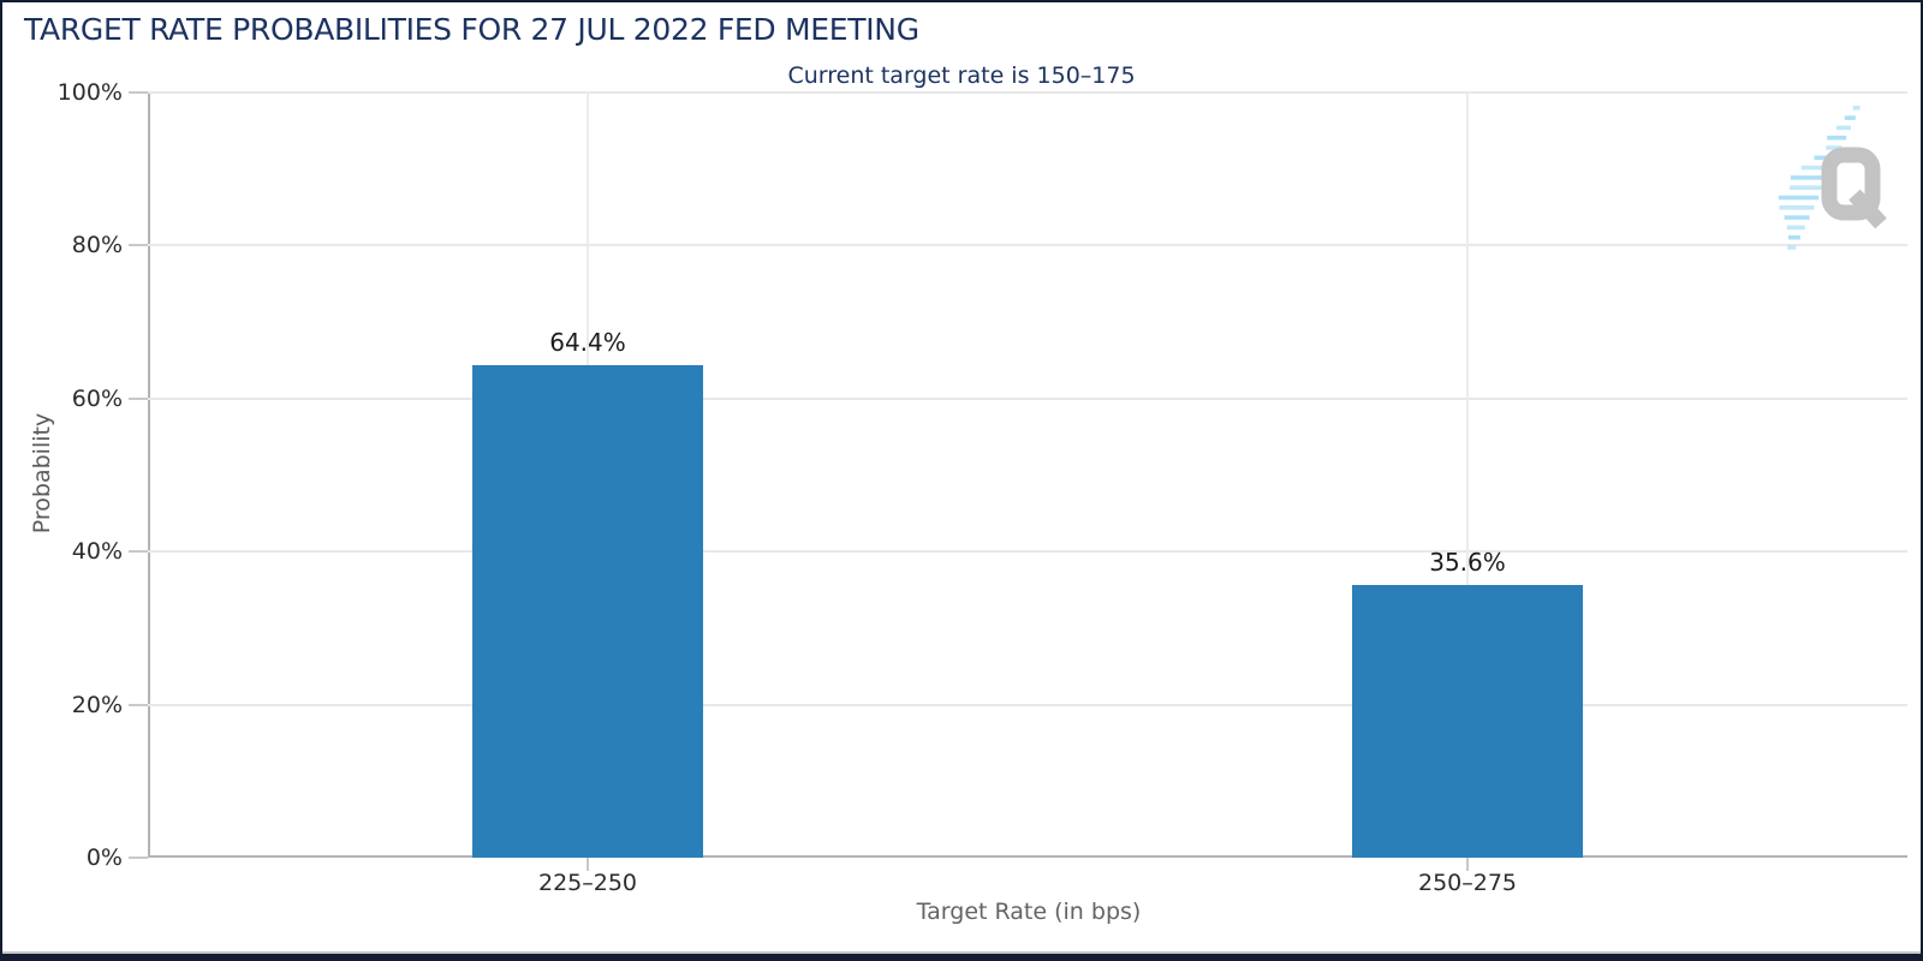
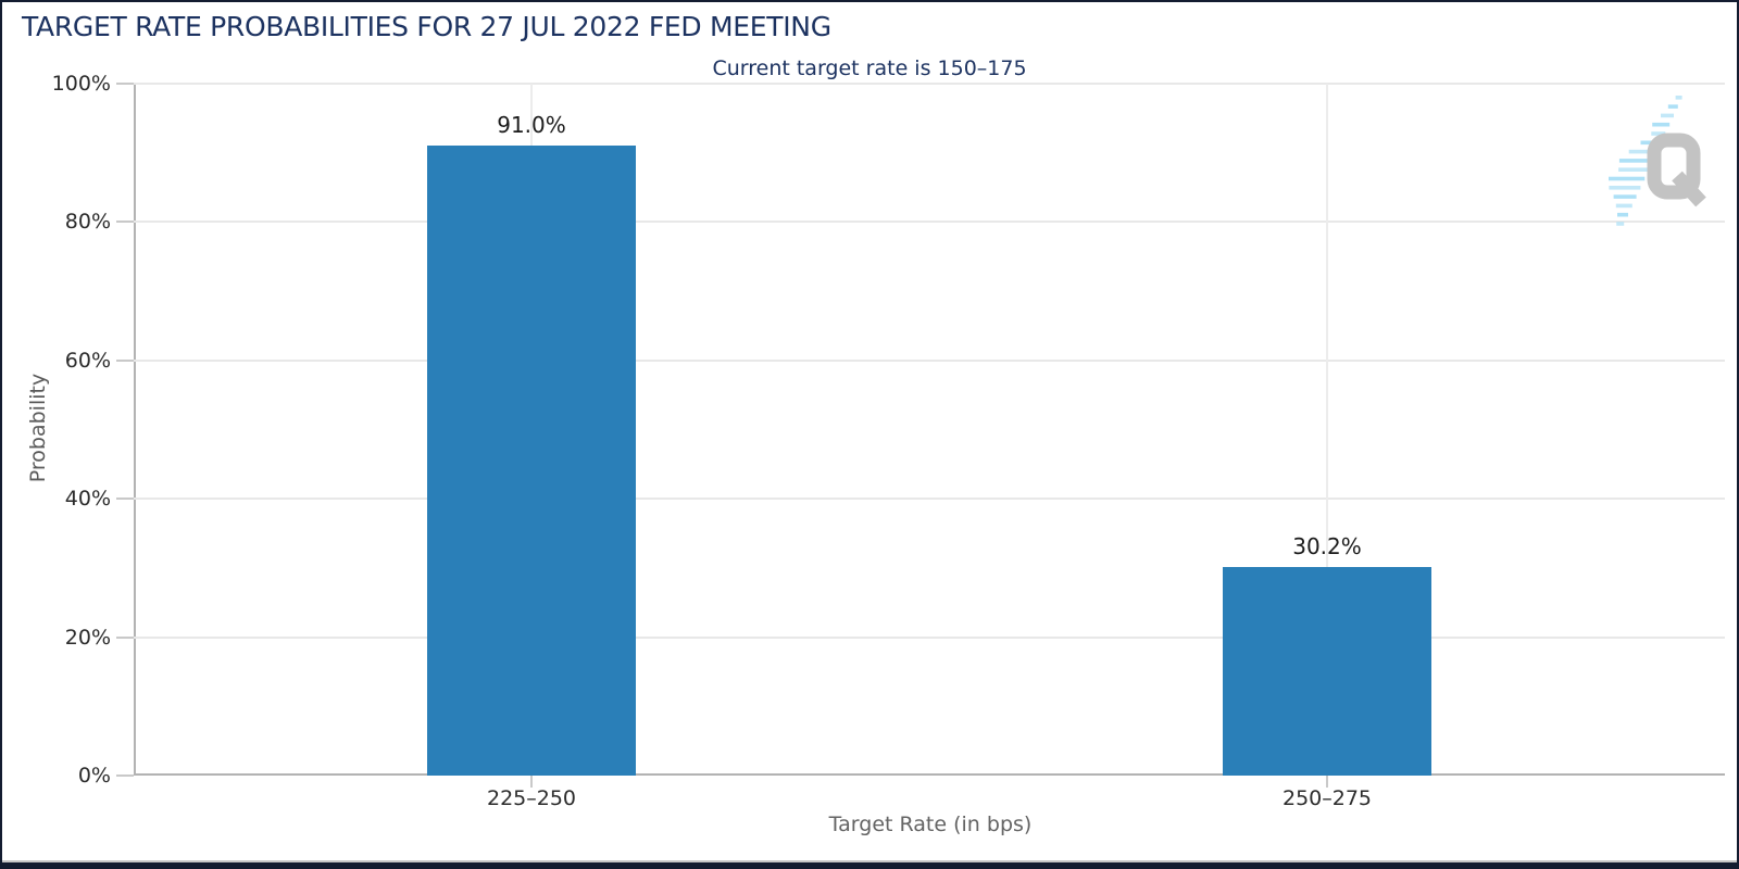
225–250: 64.4% -> 91.0%
250–275: 35.6% -> 30.2%
